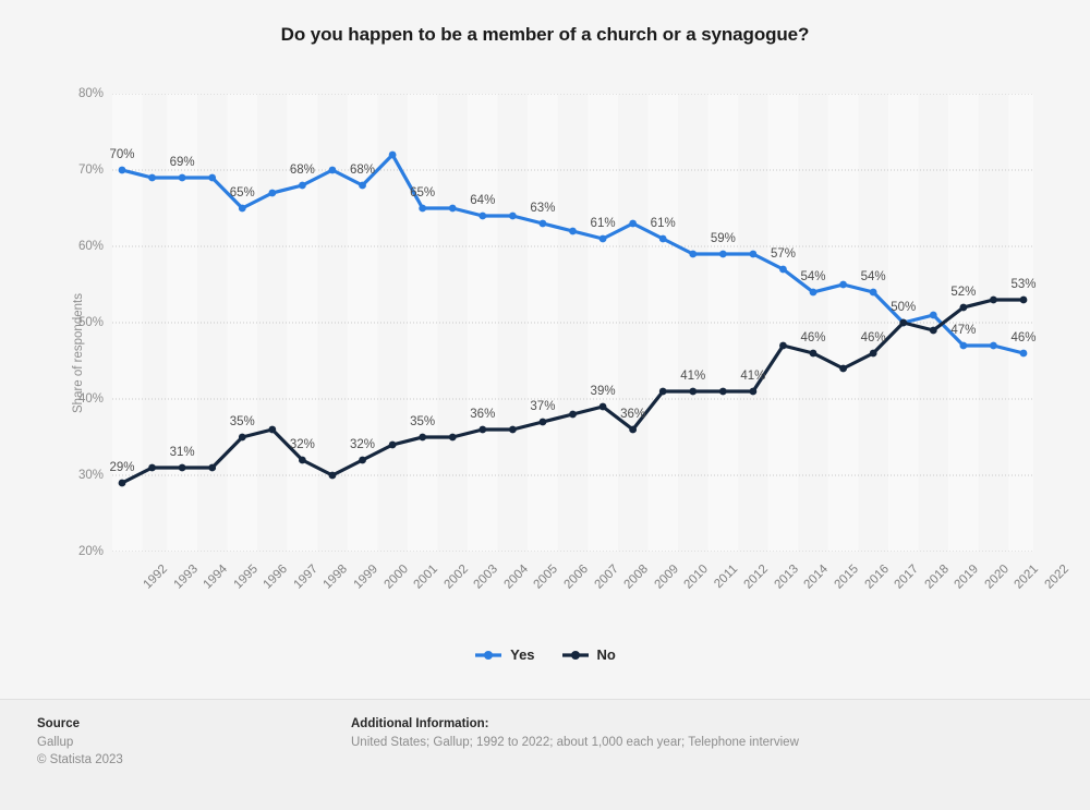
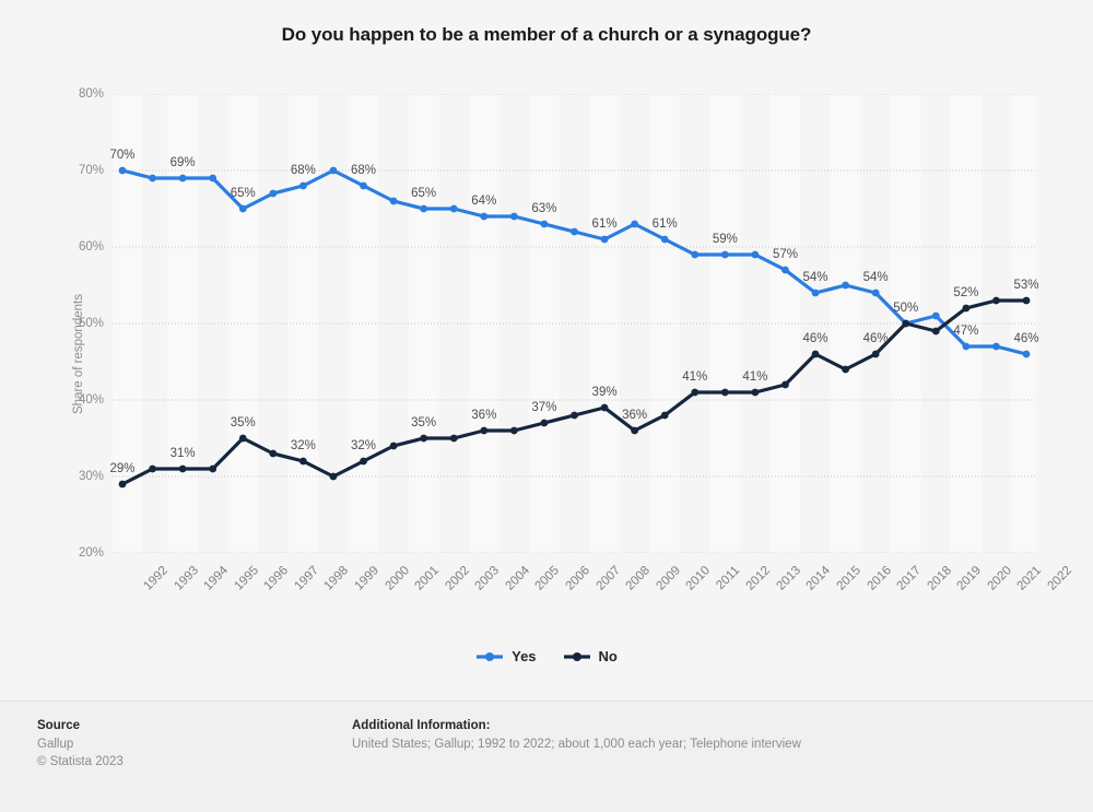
No/1997: 36% -> 33%
Yes/2001: 72% -> 66%
No/2010: 41% -> 38%
No/2014: 47% -> 42%
